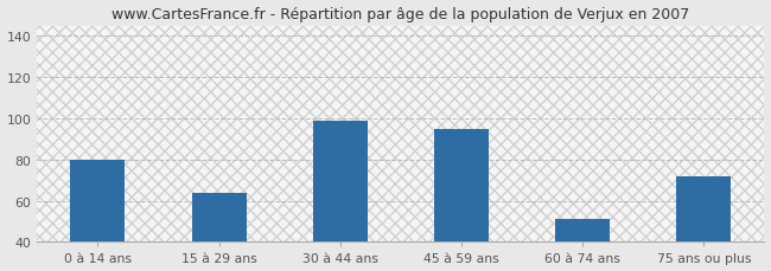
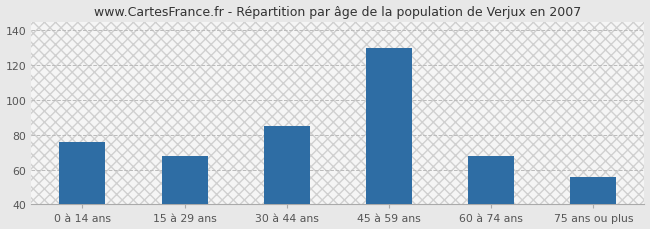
0 à 14 ans: 80 -> 76
15 à 29 ans: 64 -> 68
30 à 44 ans: 99 -> 85
45 à 59 ans: 95 -> 130
60 à 74 ans: 51 -> 68
75 ans ou plus: 72 -> 56
